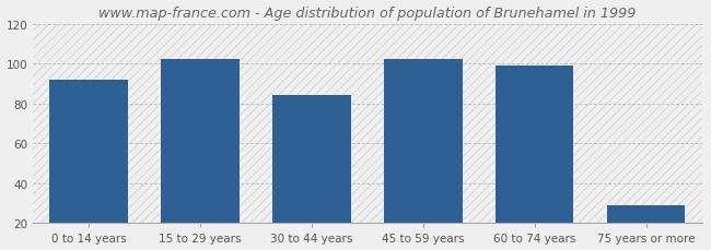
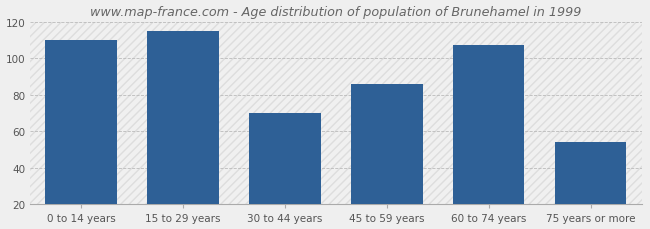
0 to 14 years: 92 -> 110
15 to 29 years: 102 -> 115
30 to 44 years: 84 -> 70
45 to 59 years: 102 -> 86
60 to 74 years: 99 -> 107
75 years or more: 29 -> 54
